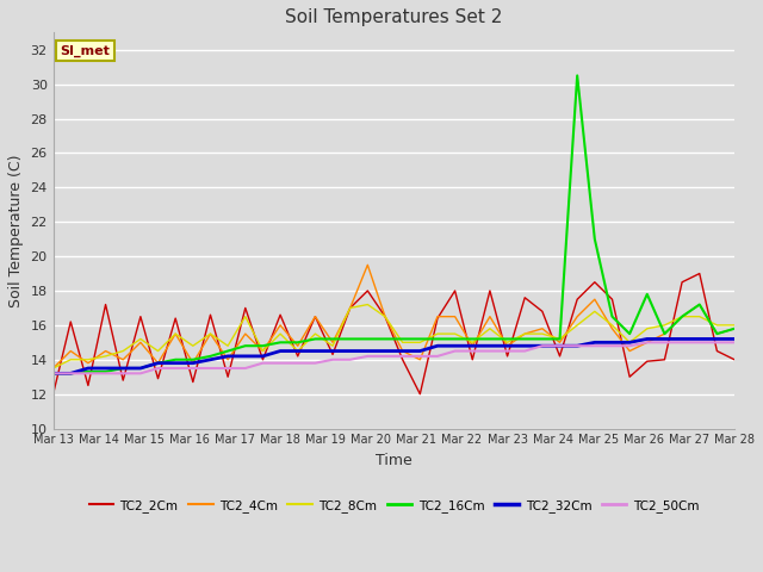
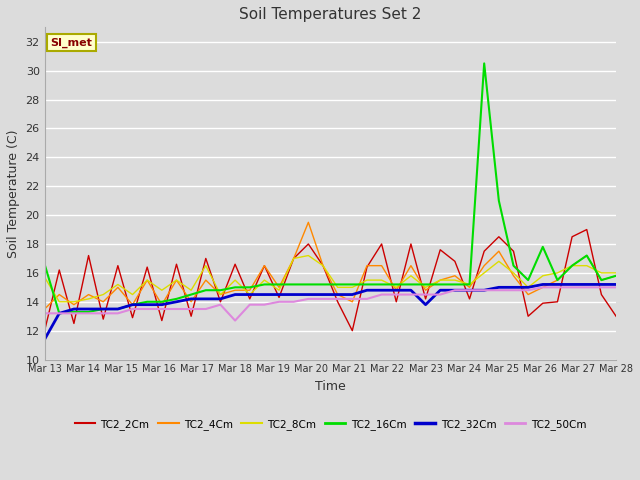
TC2_8Cm/Mar 13: 13.5 -> 15.7
TC2_16Cm/Mar 13: 13.2 -> 16.6
TC2_32Cm/Mar 13: 13.2 -> 11.4
TC2_4Cm/Mar 18: 16.0 -> 14.8
TC2_50Cm/Mar 18: 13.8 -> 12.7
TC2_32Cm/Mar 23: 14.8 -> 13.8
TC2_2Cm/Mar 28: 14.0 -> 13.0
